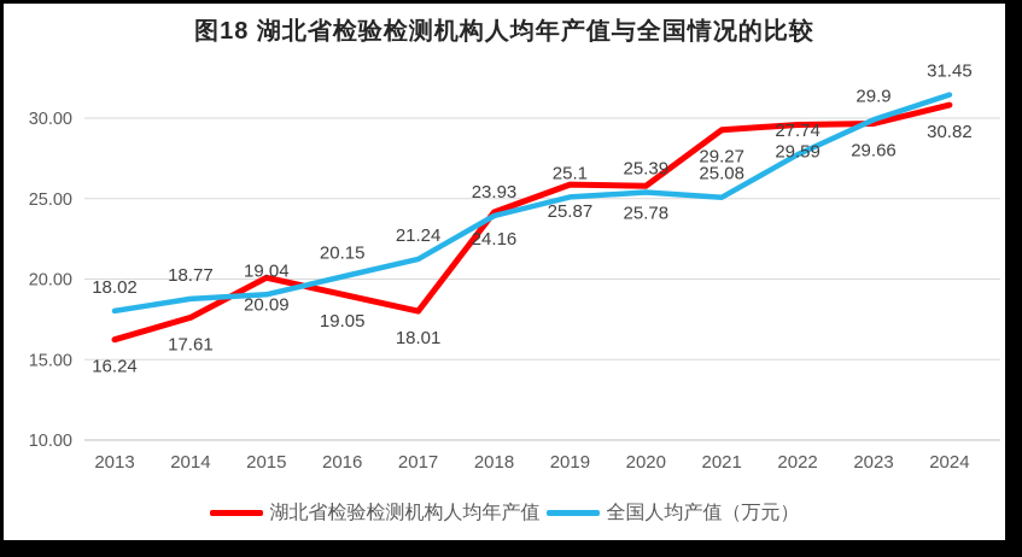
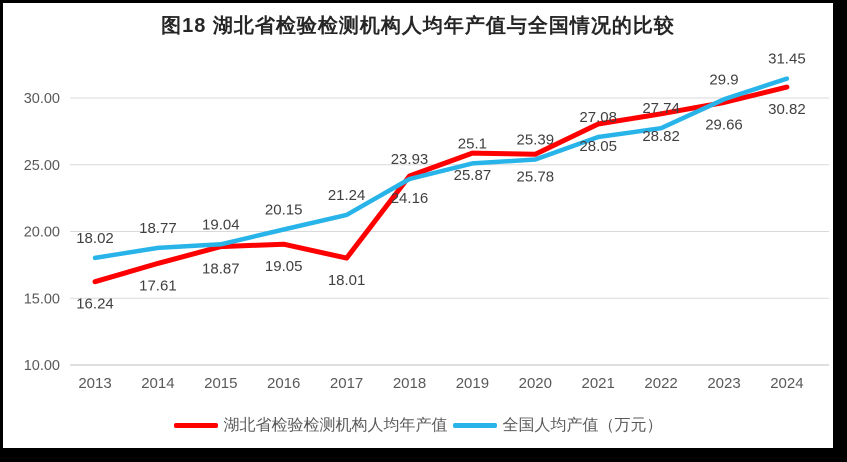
湖北省检验检测机构人均年产值/2015: 20.09 -> 18.87
湖北省检验检测机构人均年产值/2021: 29.27 -> 28.05
全国人均产值（万元）/2021: 25.08 -> 27.08
湖北省检验检测机构人均年产值/2022: 29.59 -> 28.82
